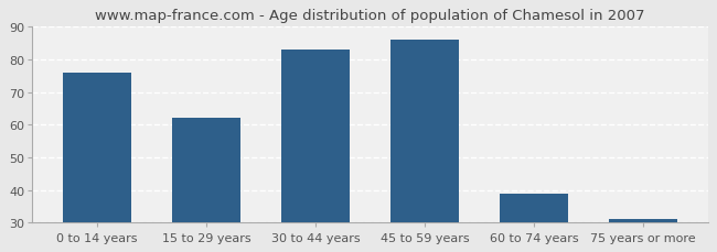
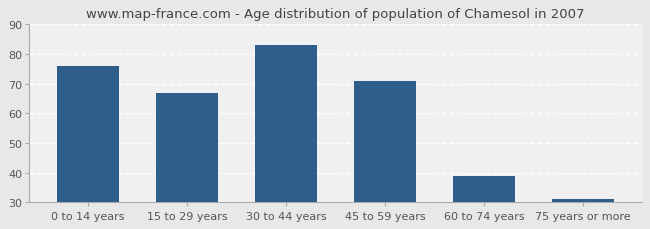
15 to 29 years: 62 -> 67
45 to 59 years: 86 -> 71
